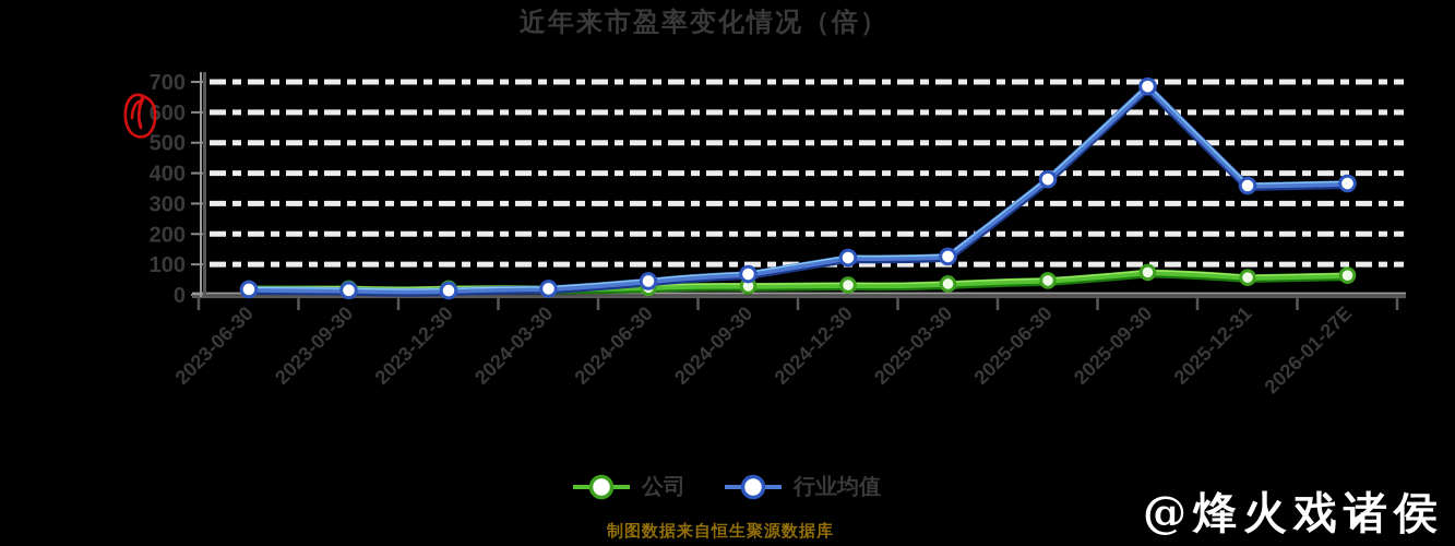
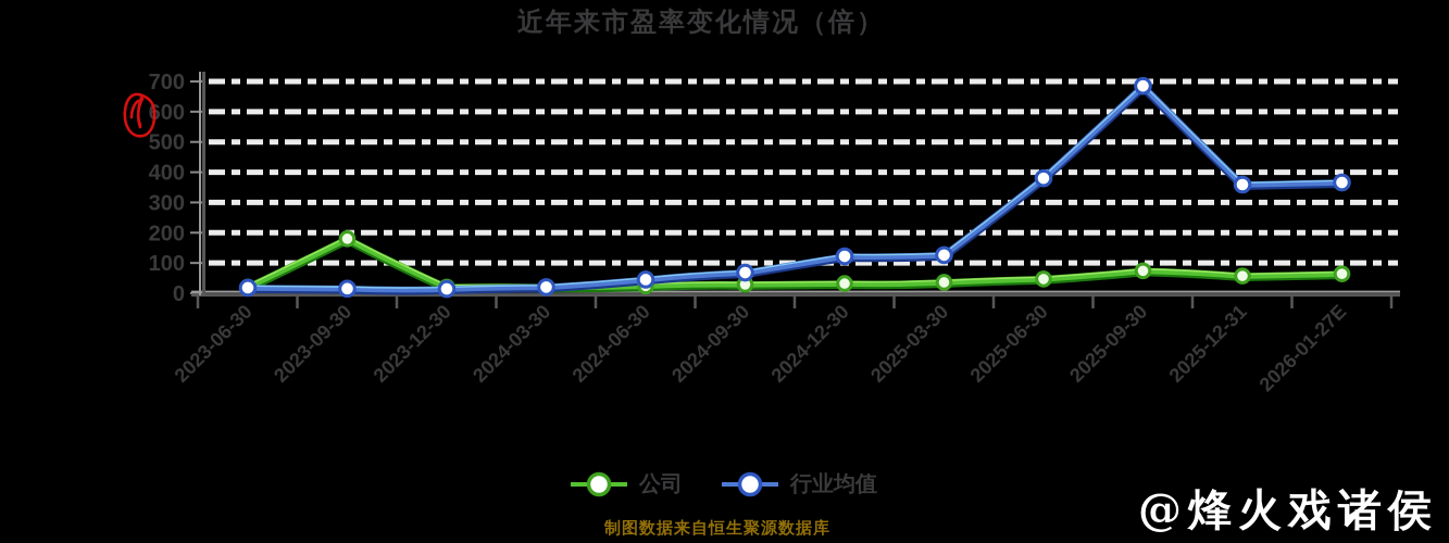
公司/2023-09-30: 20 -> 180
